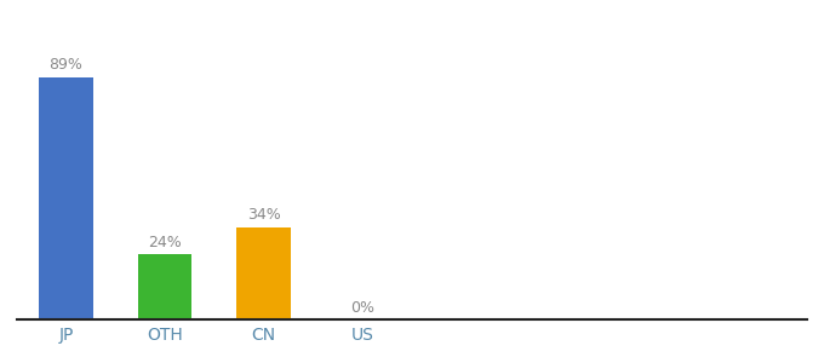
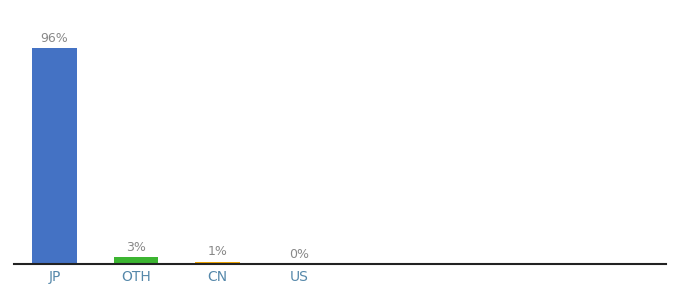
JP: 89% -> 96%
OTH: 24% -> 3%
CN: 34% -> 1%
